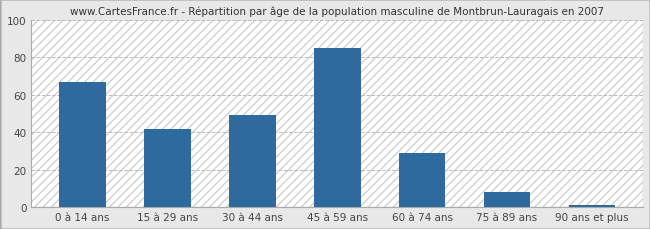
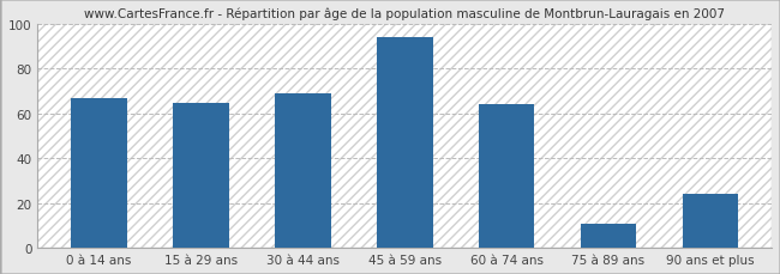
15 à 29 ans: 42 -> 65
30 à 44 ans: 49 -> 69
45 à 59 ans: 85 -> 94
60 à 74 ans: 29 -> 64
75 à 89 ans: 8 -> 11
90 ans et plus: 1 -> 24
